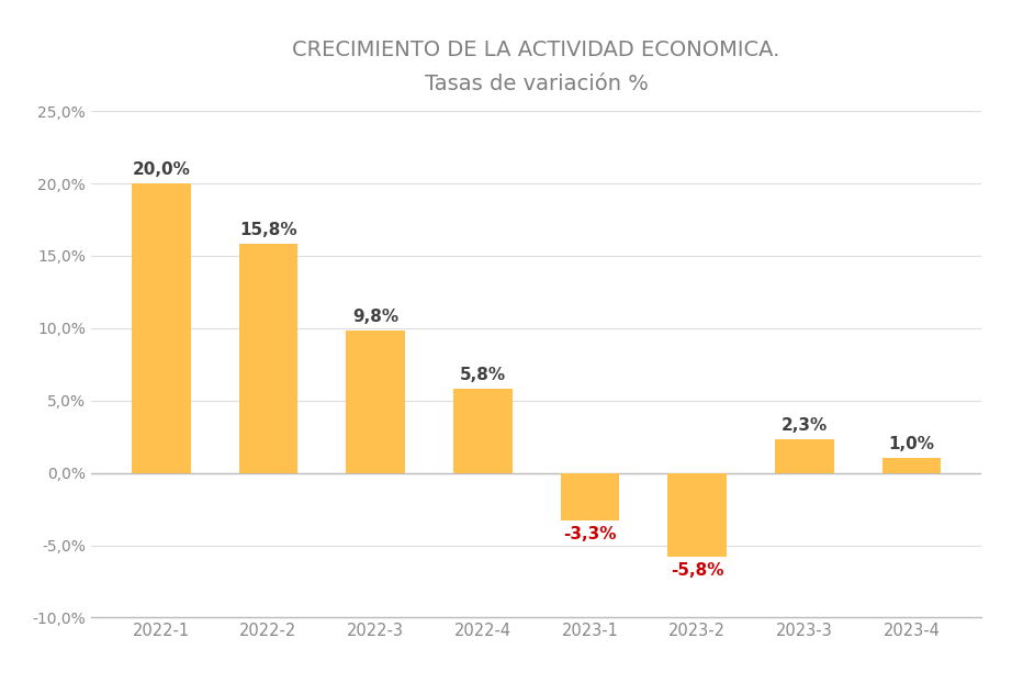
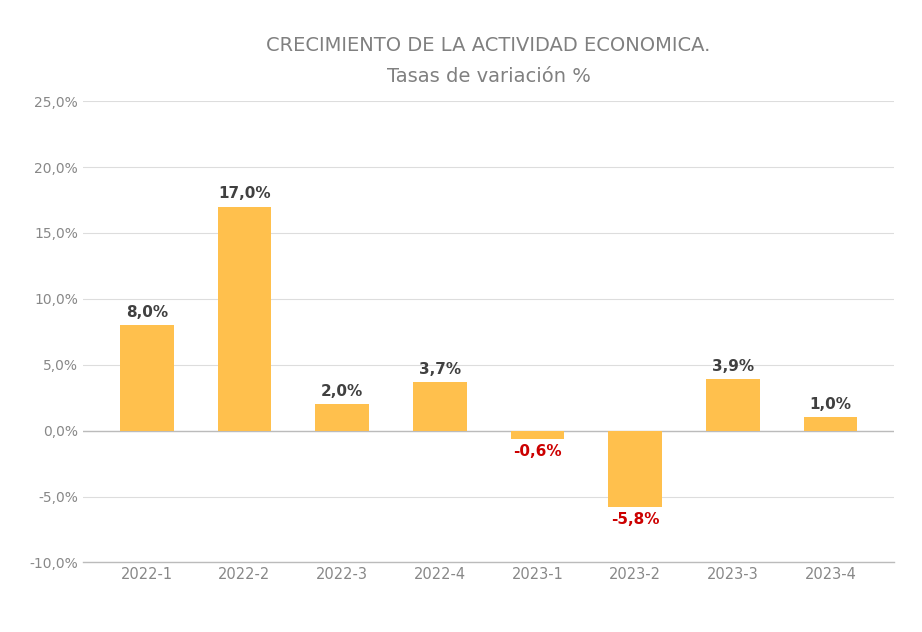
2022-1: 20,0% -> 8,0%
2022-2: 15,8% -> 17,0%
2022-3: 9,8% -> 2,0%
2022-4: 5,8% -> 3,7%
2023-1: -3,3% -> -0,6%
2023-3: 2,3% -> 3,9%
